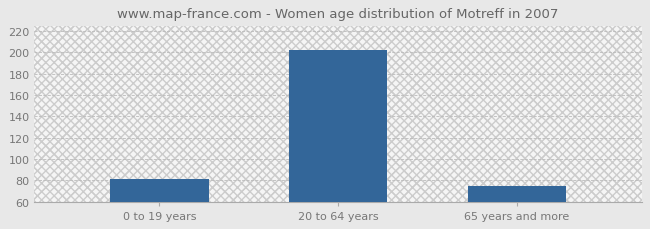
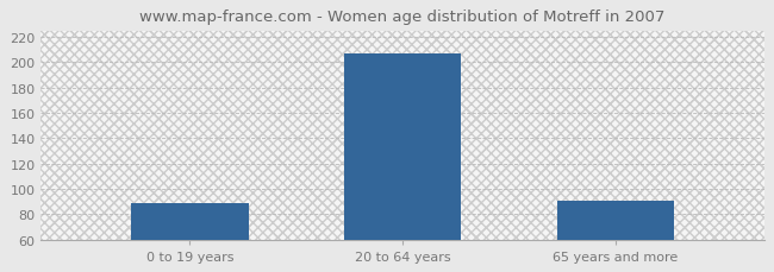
0 to 19 years: 81 -> 89
20 to 64 years: 202 -> 207
65 years and more: 75 -> 91
